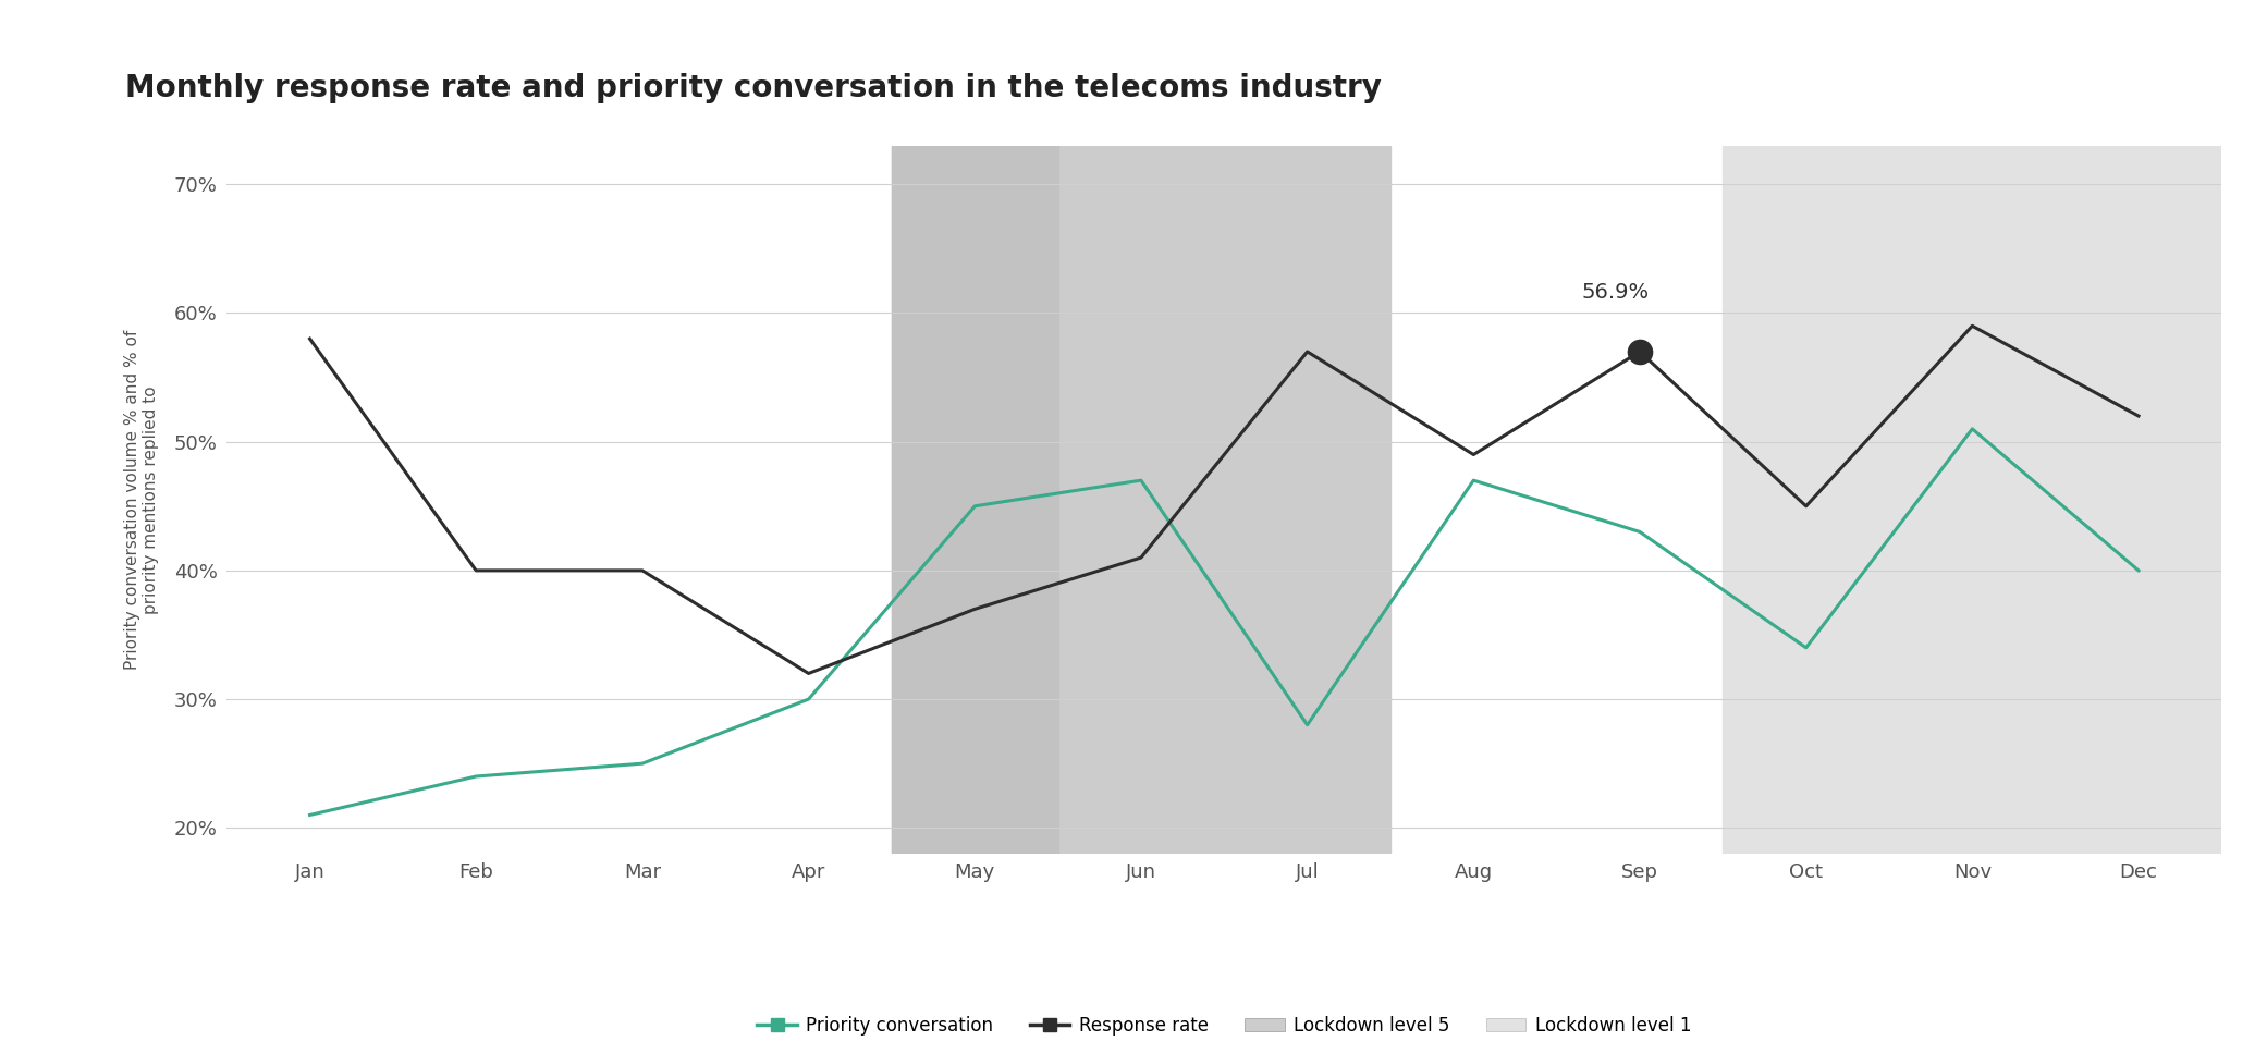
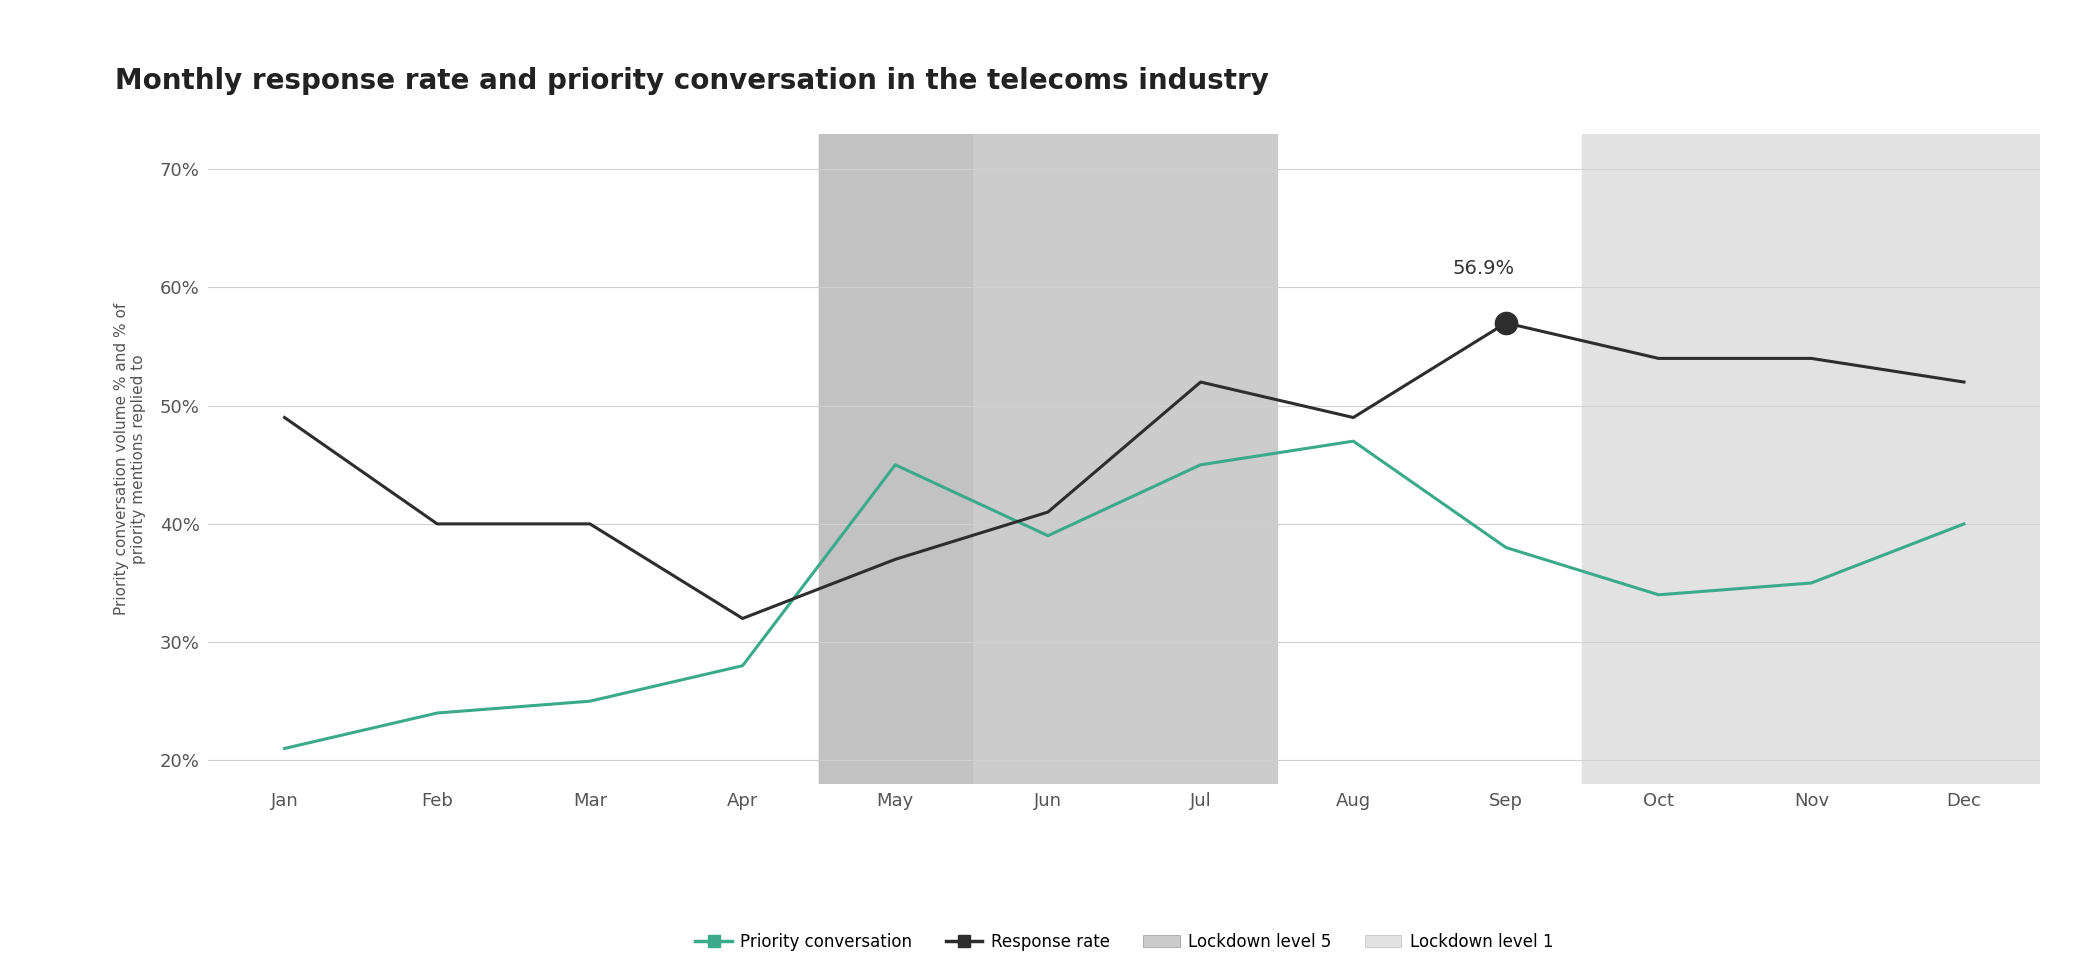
Response rate/Jan: 58% -> 49%
Priority conversation/Apr: 30% -> 28%
Priority conversation/Jun: 47% -> 39%
Priority conversation/Jul: 28% -> 45%
Response rate/Jul: 57% -> 52%
Priority conversation/Sep: 43% -> 38%
Response rate/Oct: 45% -> 54%
Priority conversation/Nov: 51% -> 35%
Response rate/Nov: 59% -> 54%
